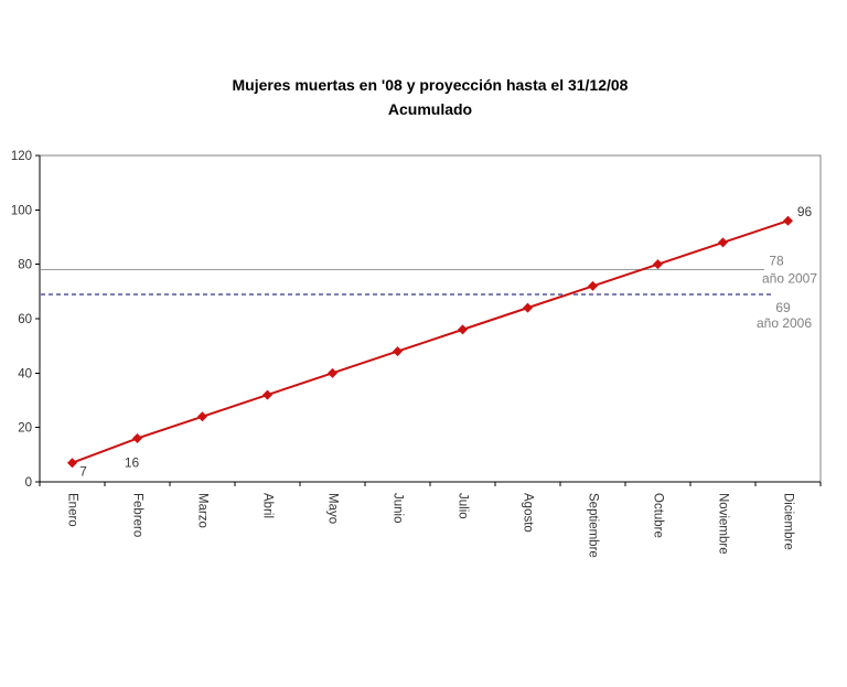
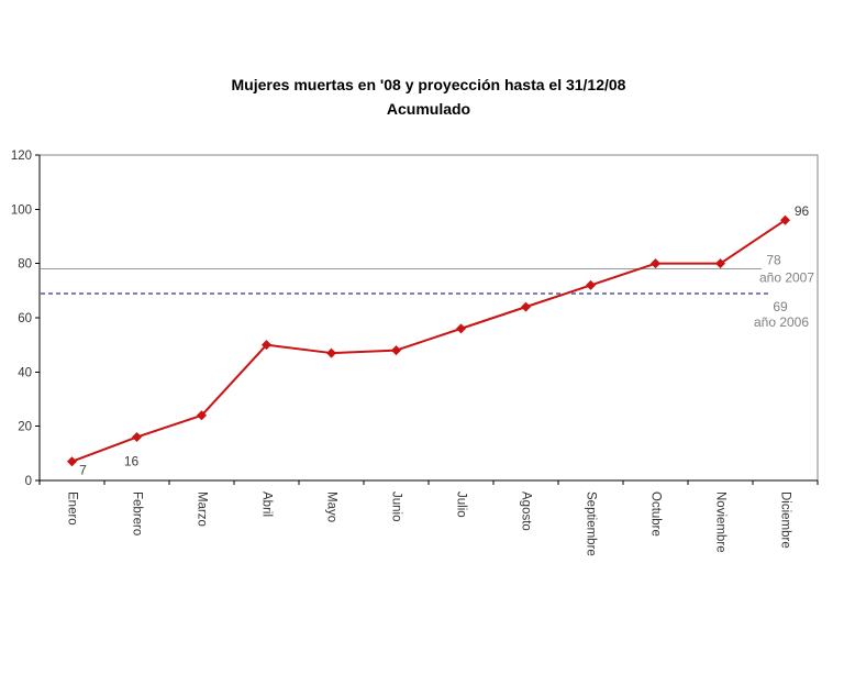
Abril: 32 -> 50
Mayo: 40 -> 47
Noviembre: 88 -> 80
